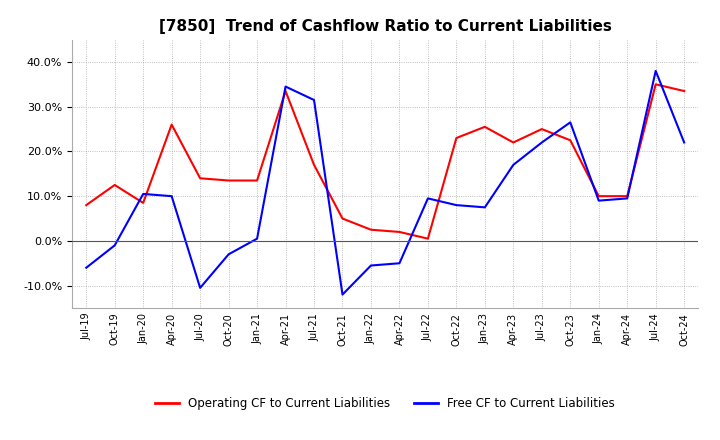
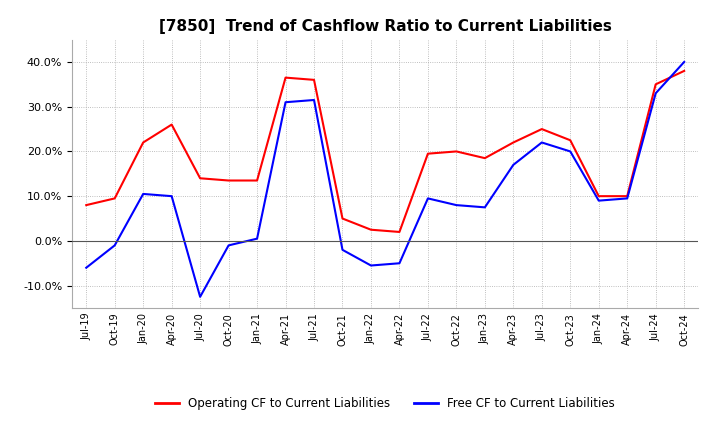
Operating CF to Current Liabilities/Oct-19: 12.5% -> 9.5%
Operating CF to Current Liabilities/Jan-20: 8.5% -> 22.0%
Free CF to Current Liabilities/Jul-20: -10.5% -> -12.5%
Free CF to Current Liabilities/Oct-20: -3.0% -> -1.0%
Operating CF to Current Liabilities/Apr-21: 33.5% -> 36.5%
Free CF to Current Liabilities/Apr-21: 34.5% -> 31.0%
Operating CF to Current Liabilities/Jul-21: 17.0% -> 36.0%
Free CF to Current Liabilities/Oct-21: -12.0% -> -2.0%
Operating CF to Current Liabilities/Jul-22: 0.5% -> 19.5%
Operating CF to Current Liabilities/Oct-22: 23.0% -> 20.0%
Operating CF to Current Liabilities/Jan-23: 25.5% -> 18.5%
Free CF to Current Liabilities/Oct-23: 26.5% -> 20.0%
Free CF to Current Liabilities/Jul-24: 38.0% -> 33.0%
Operating CF to Current Liabilities/Oct-24: 33.5% -> 38.0%
Free CF to Current Liabilities/Oct-24: 22.0% -> 40.0%
